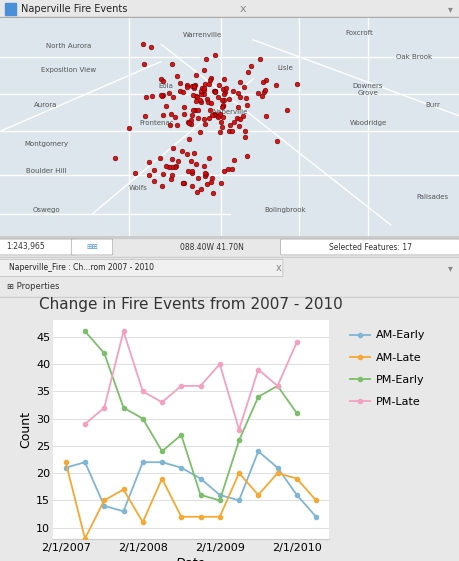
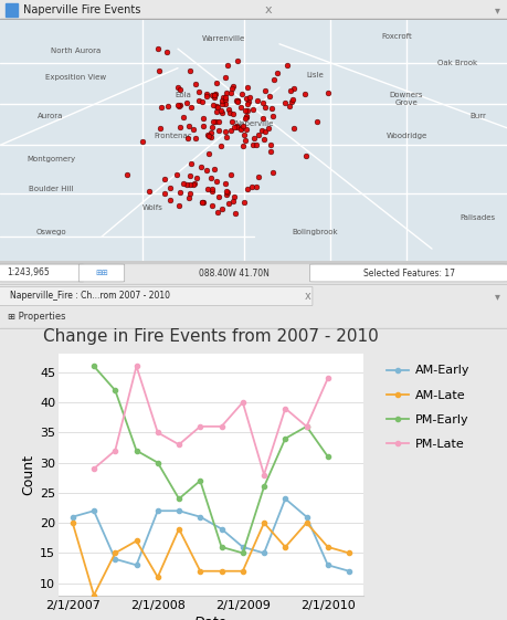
Change in Fire Events from 2007 - 2010/AM-Late/2/1/2007: 22 -> 20
Change in Fire Events from 2007 - 2010/AM-Early/2/1/2010: 16 -> 13
Change in Fire Events from 2007 - 2010/AM-Late/2/1/2010: 19 -> 16
